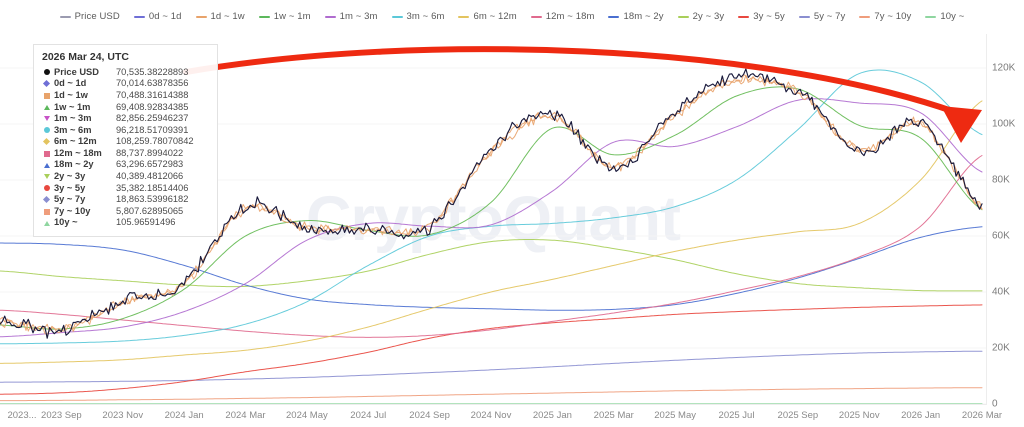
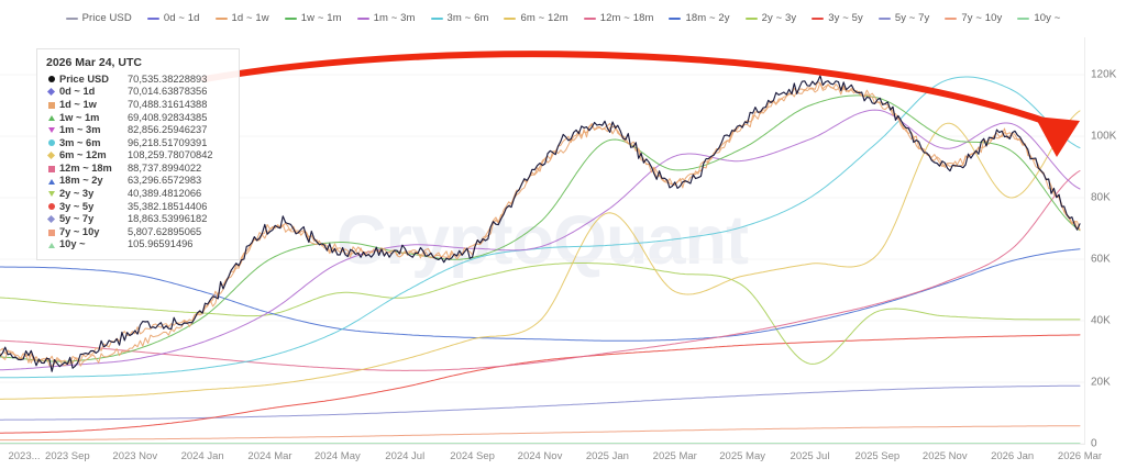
1d ~ 1w/2023 Nov: 36K -> 32K
2y ~ 3y/2024 May: 44K -> 49K
6m ~ 12m/2025 Jan: 44K -> 75K
2y ~ 3y/2025 Jul: 46K -> 26K
1m ~ 3m/2025 Nov: 108K -> 96K
6m ~ 12m/2025 Nov: 64K -> 104K
